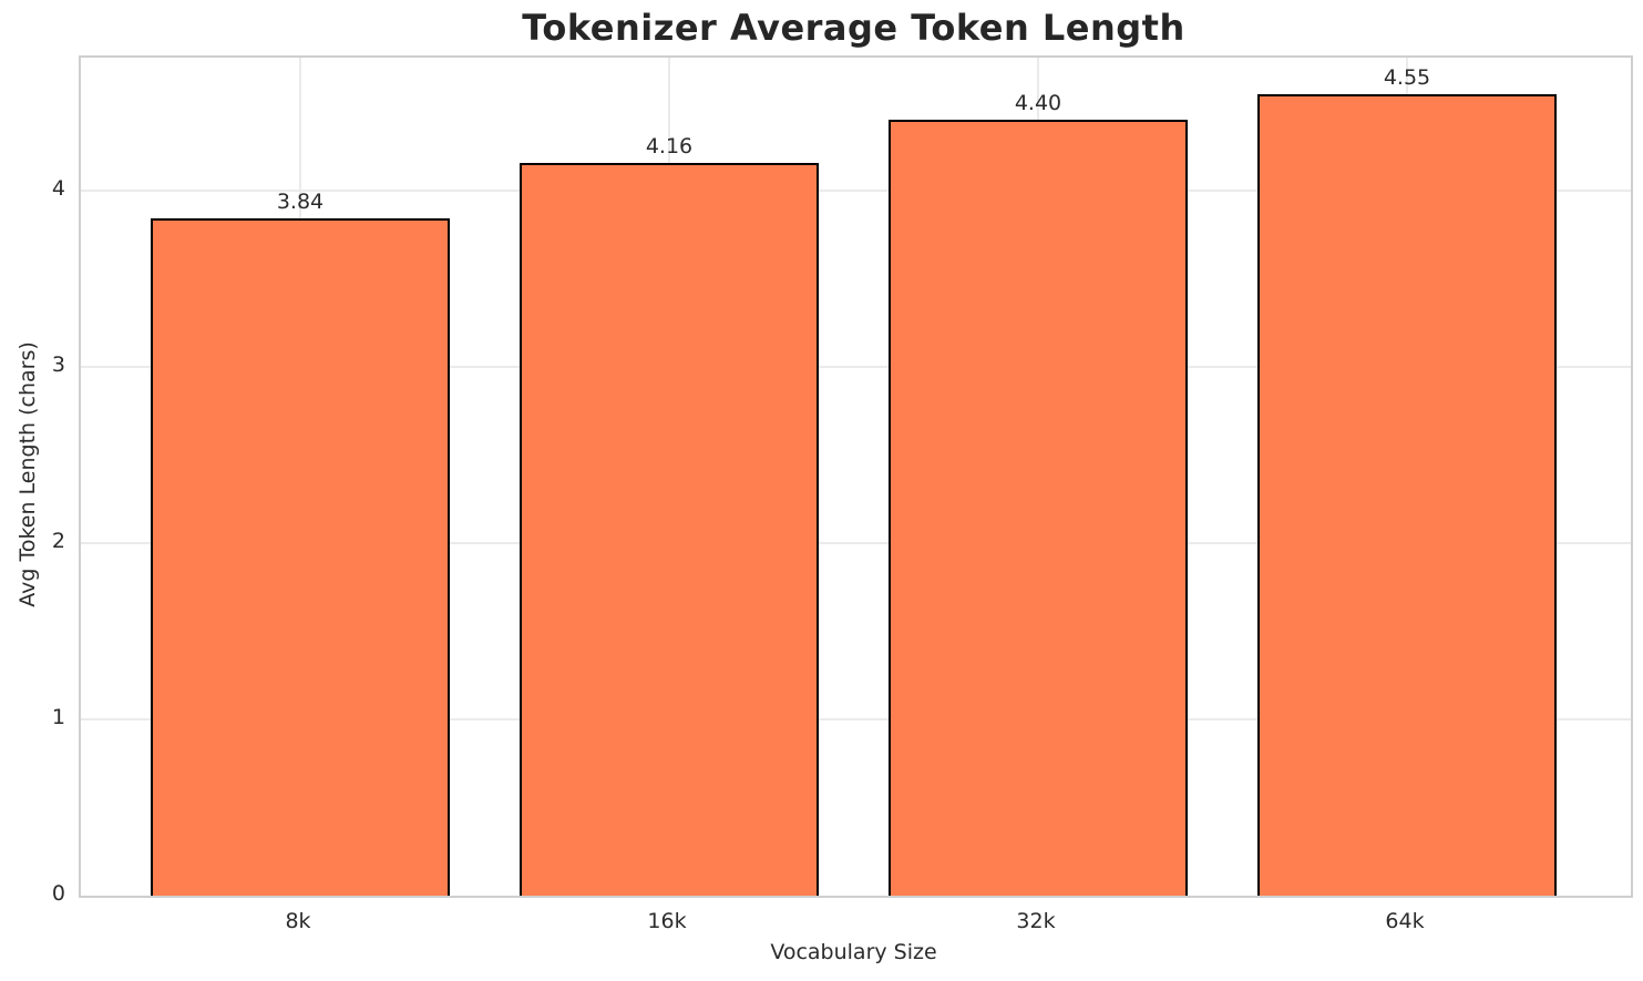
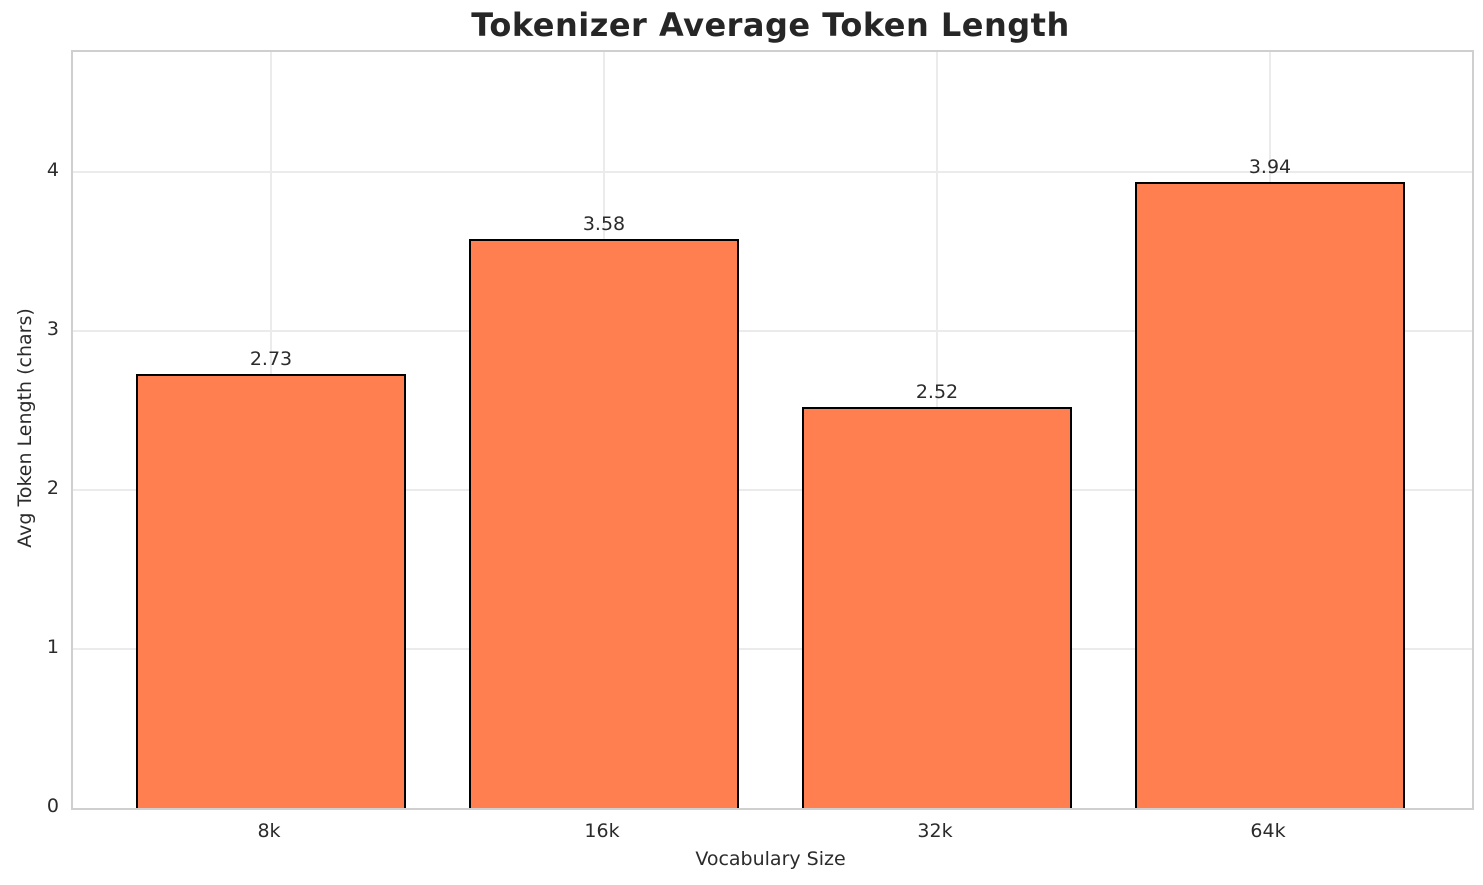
8k: 3.84 -> 2.73
16k: 4.16 -> 3.58
32k: 4.40 -> 2.52
64k: 4.55 -> 3.94
